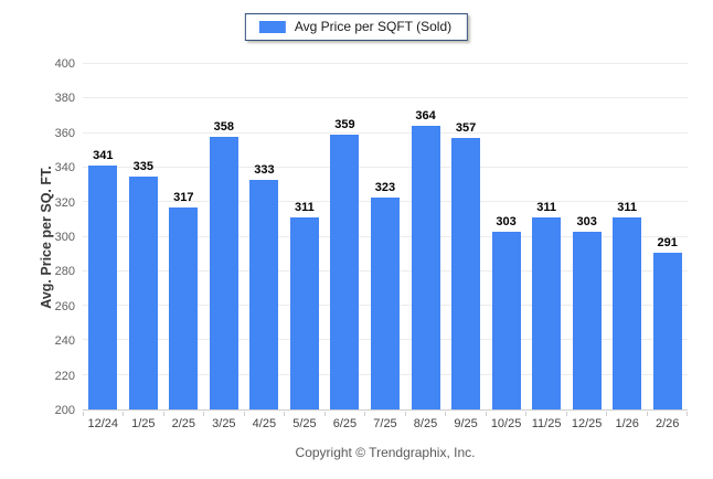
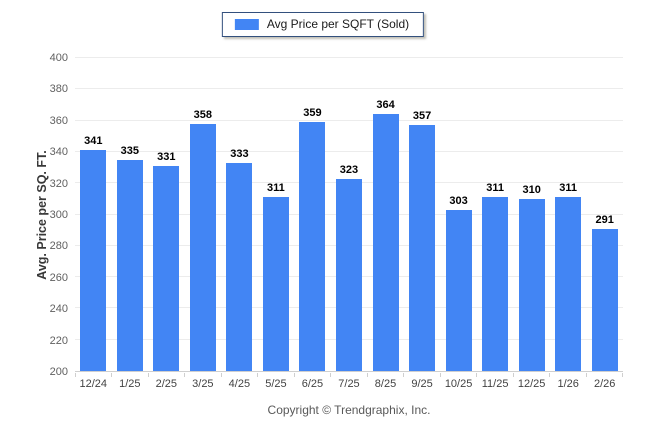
2/25: 317 -> 331
12/25: 303 -> 310
